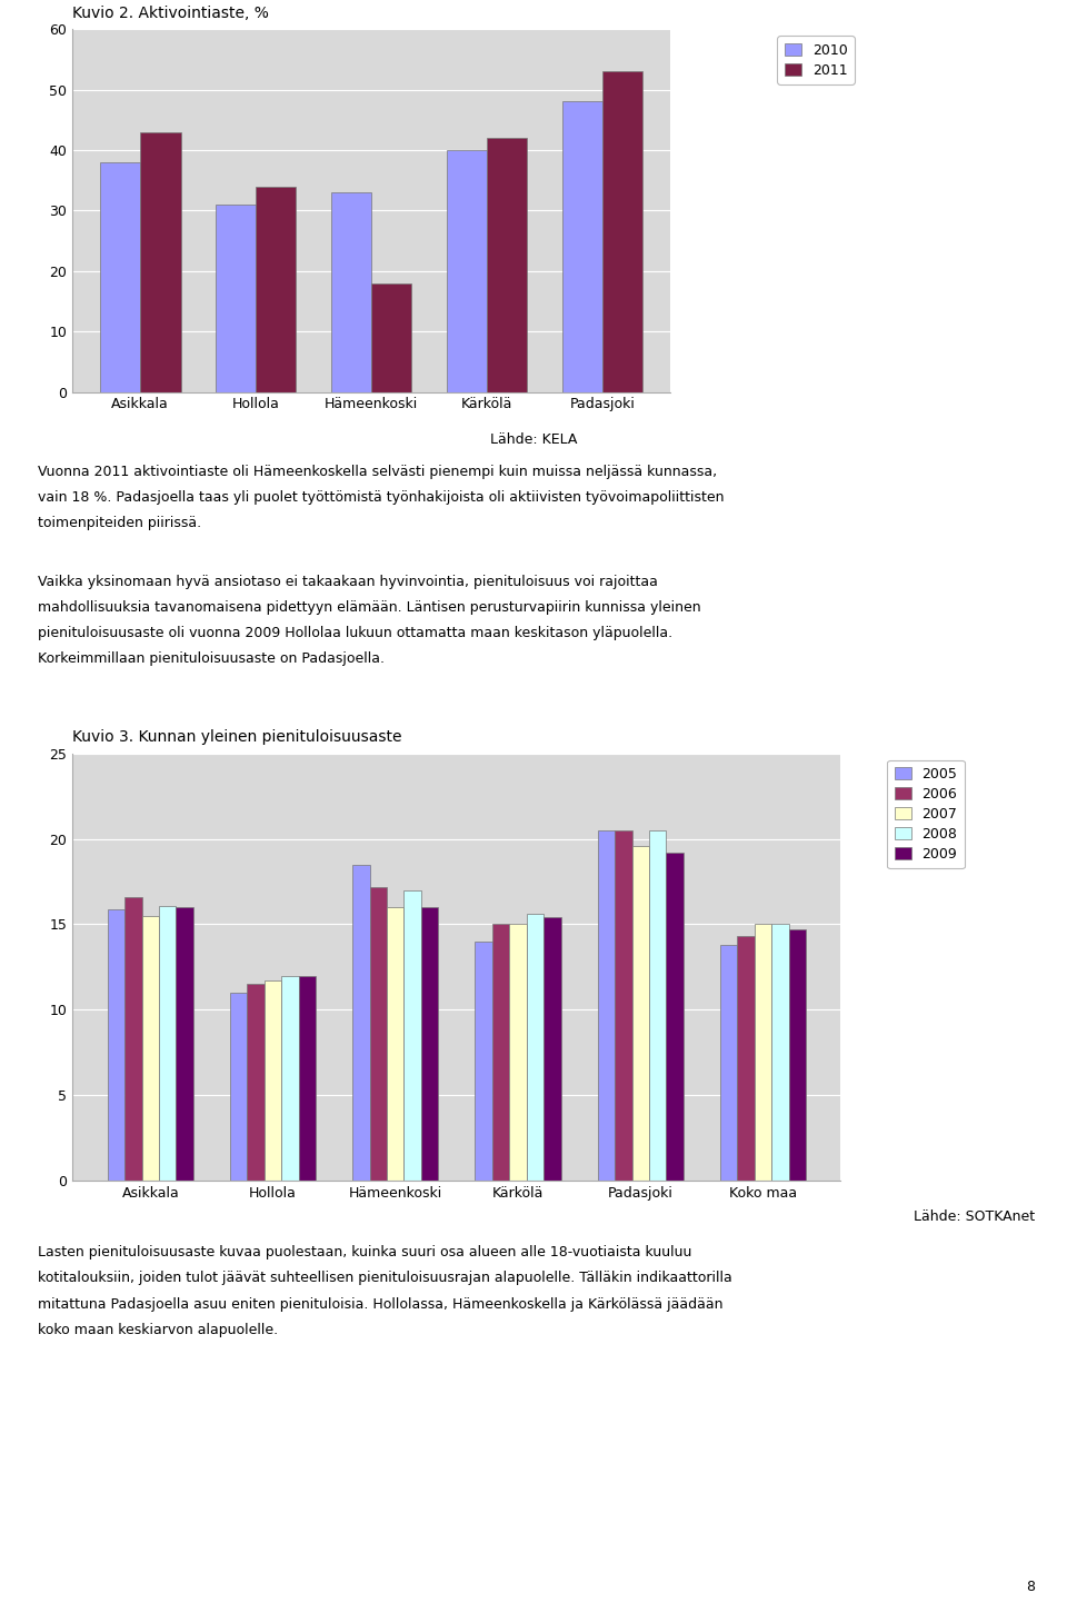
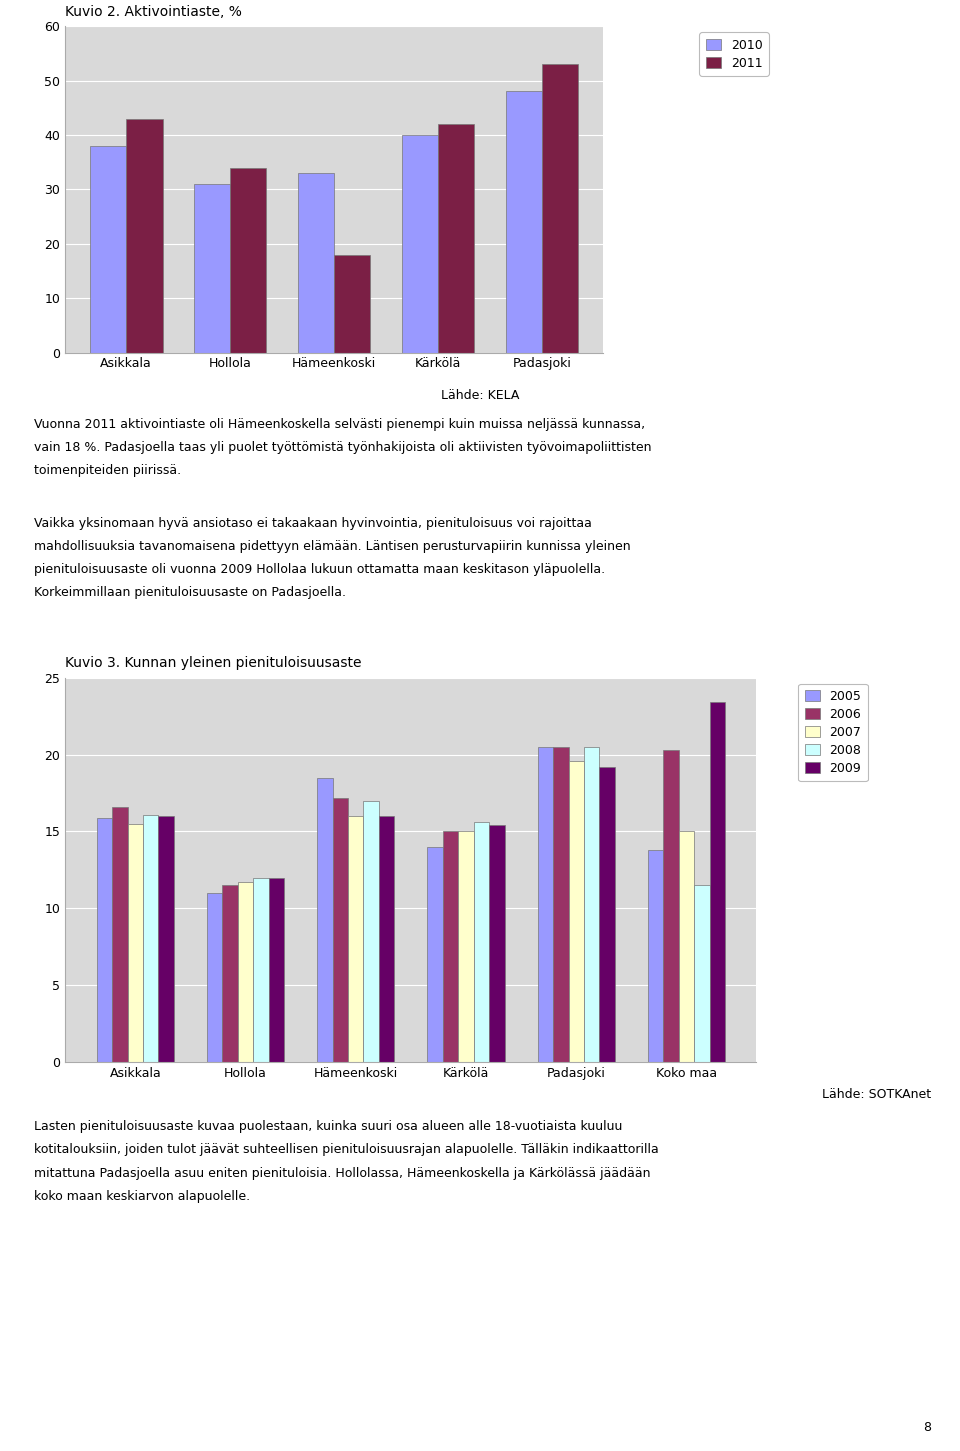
2006/Koko maa: 14.3 -> 20.3
2008/Koko maa: 15.0 -> 11.5
2009/Koko maa: 14.7 -> 23.4
